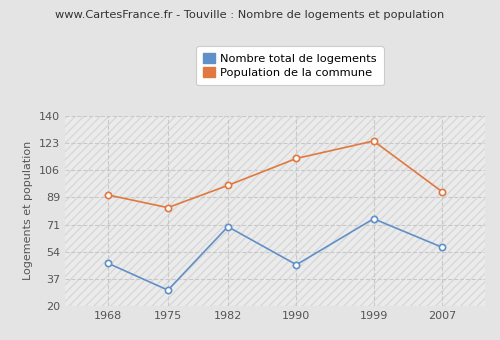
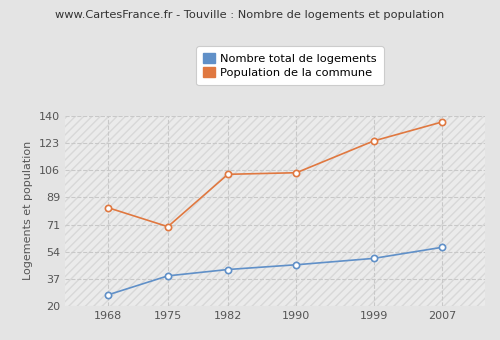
Nombre total de logements/1968: 47 -> 27
Population de la commune/1968: 90 -> 82
Nombre total de logements/1975: 30 -> 39
Population de la commune/1975: 82 -> 70
Nombre total de logements/1982: 70 -> 43
Population de la commune/1982: 96 -> 103
Population de la commune/1990: 113 -> 104
Nombre total de logements/1999: 75 -> 50
Population de la commune/2007: 92 -> 136
